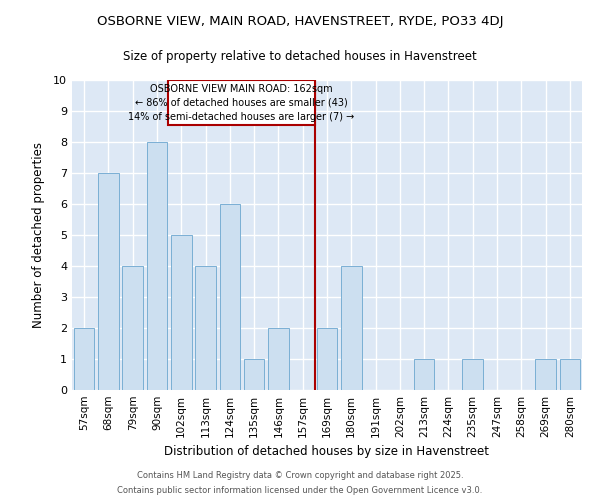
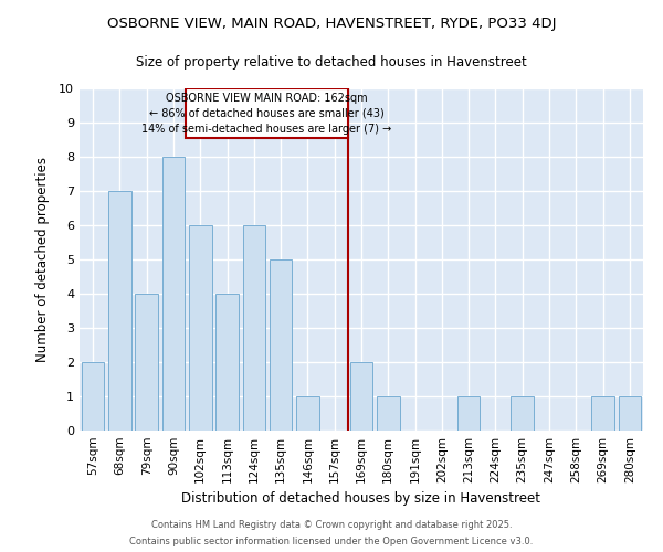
102sqm: 5 -> 6
135sqm: 1 -> 5
146sqm: 2 -> 1
180sqm: 4 -> 1
